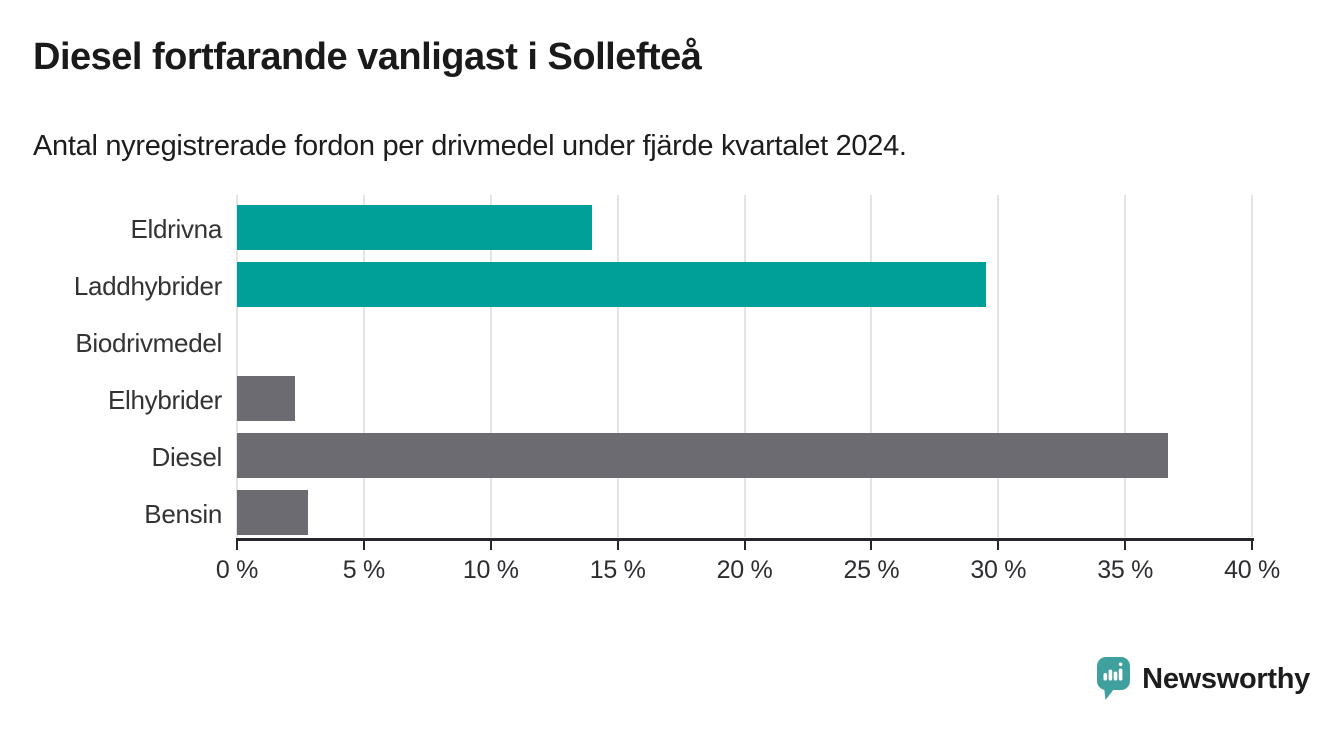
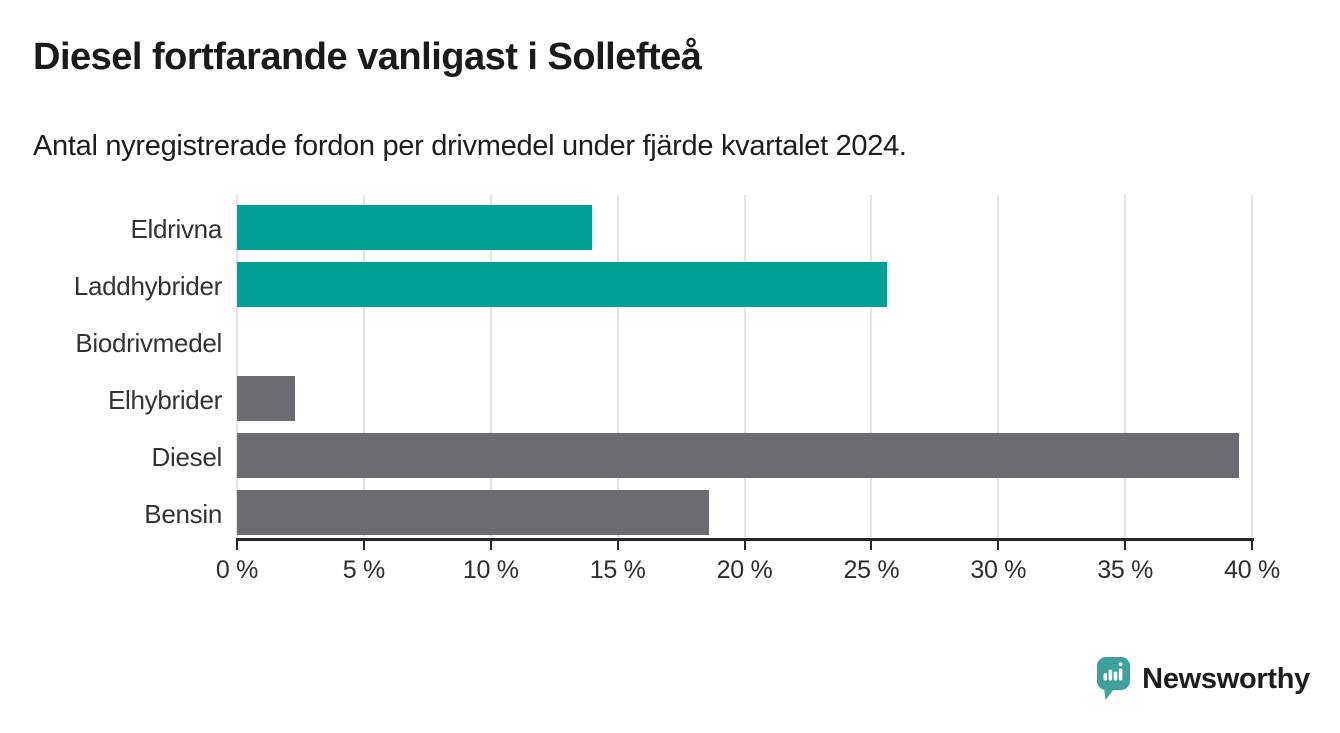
Laddhybrider: 29.5% -> 25.6%
Diesel: 36.7% -> 39.5%
Bensin: 2.8% -> 18.6%
